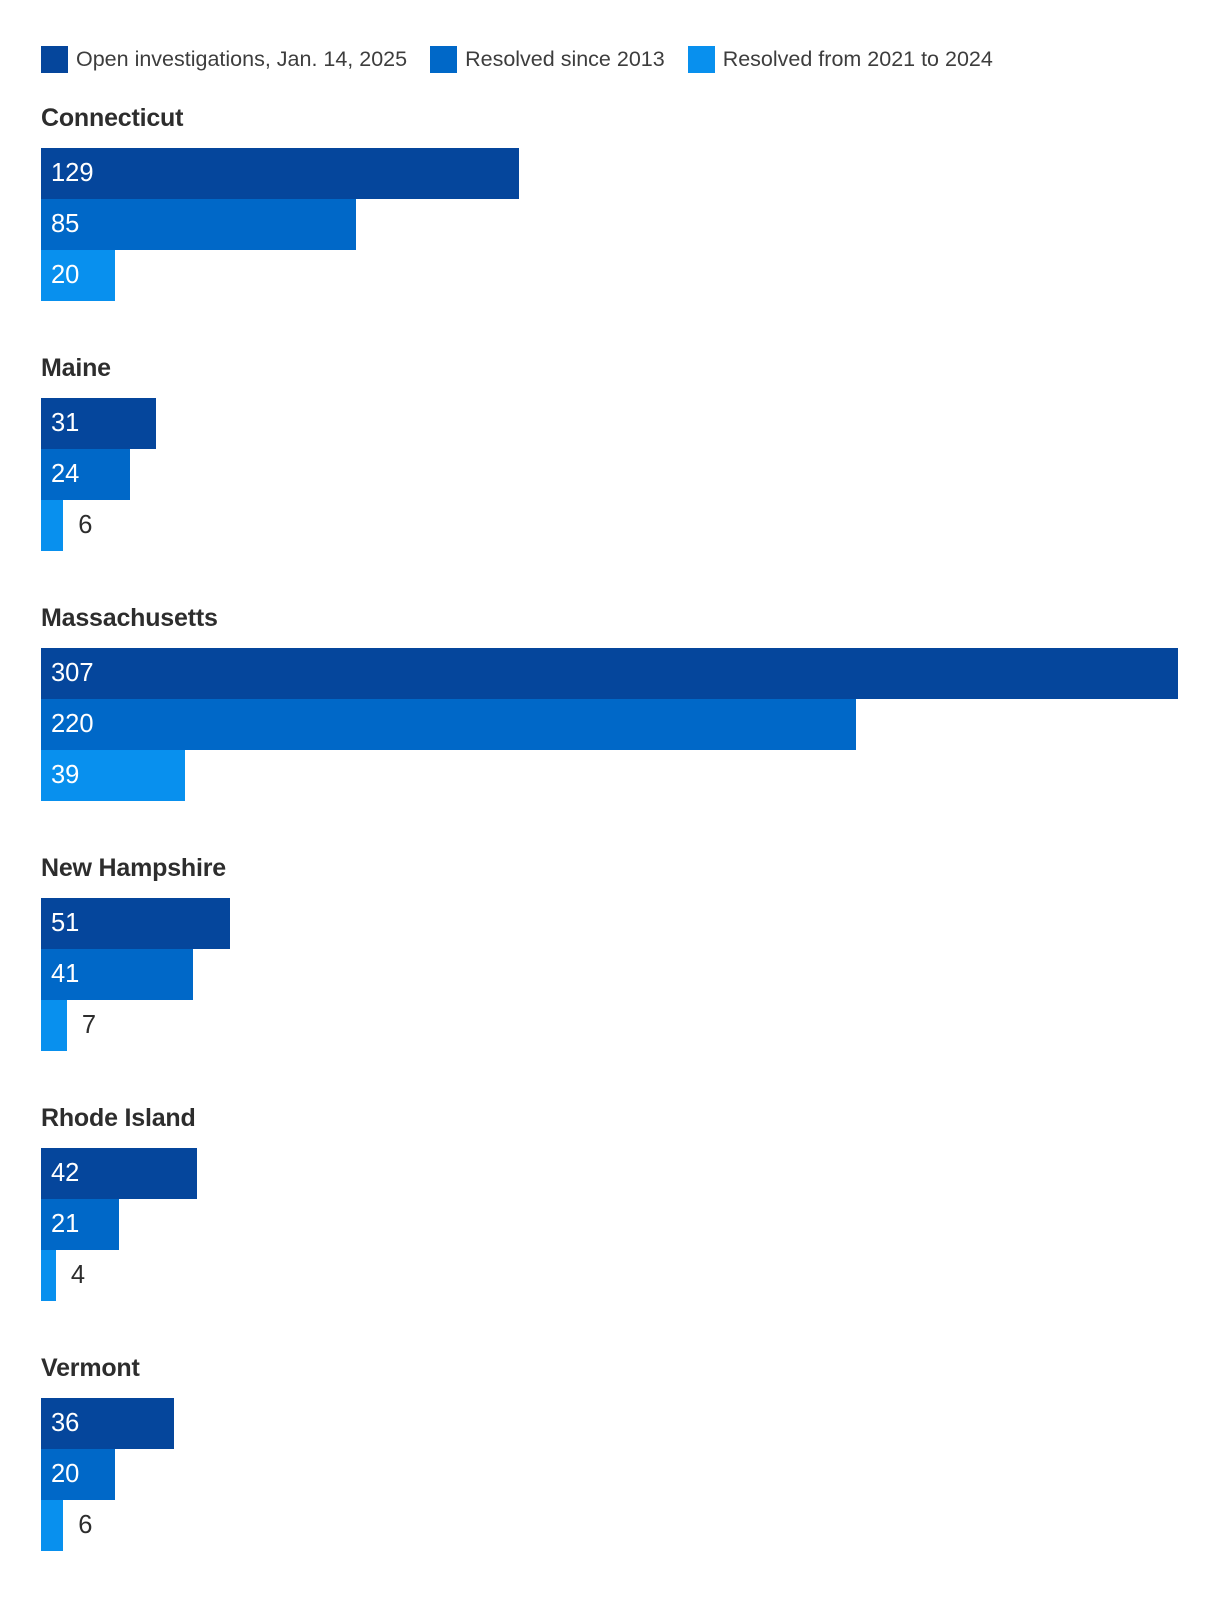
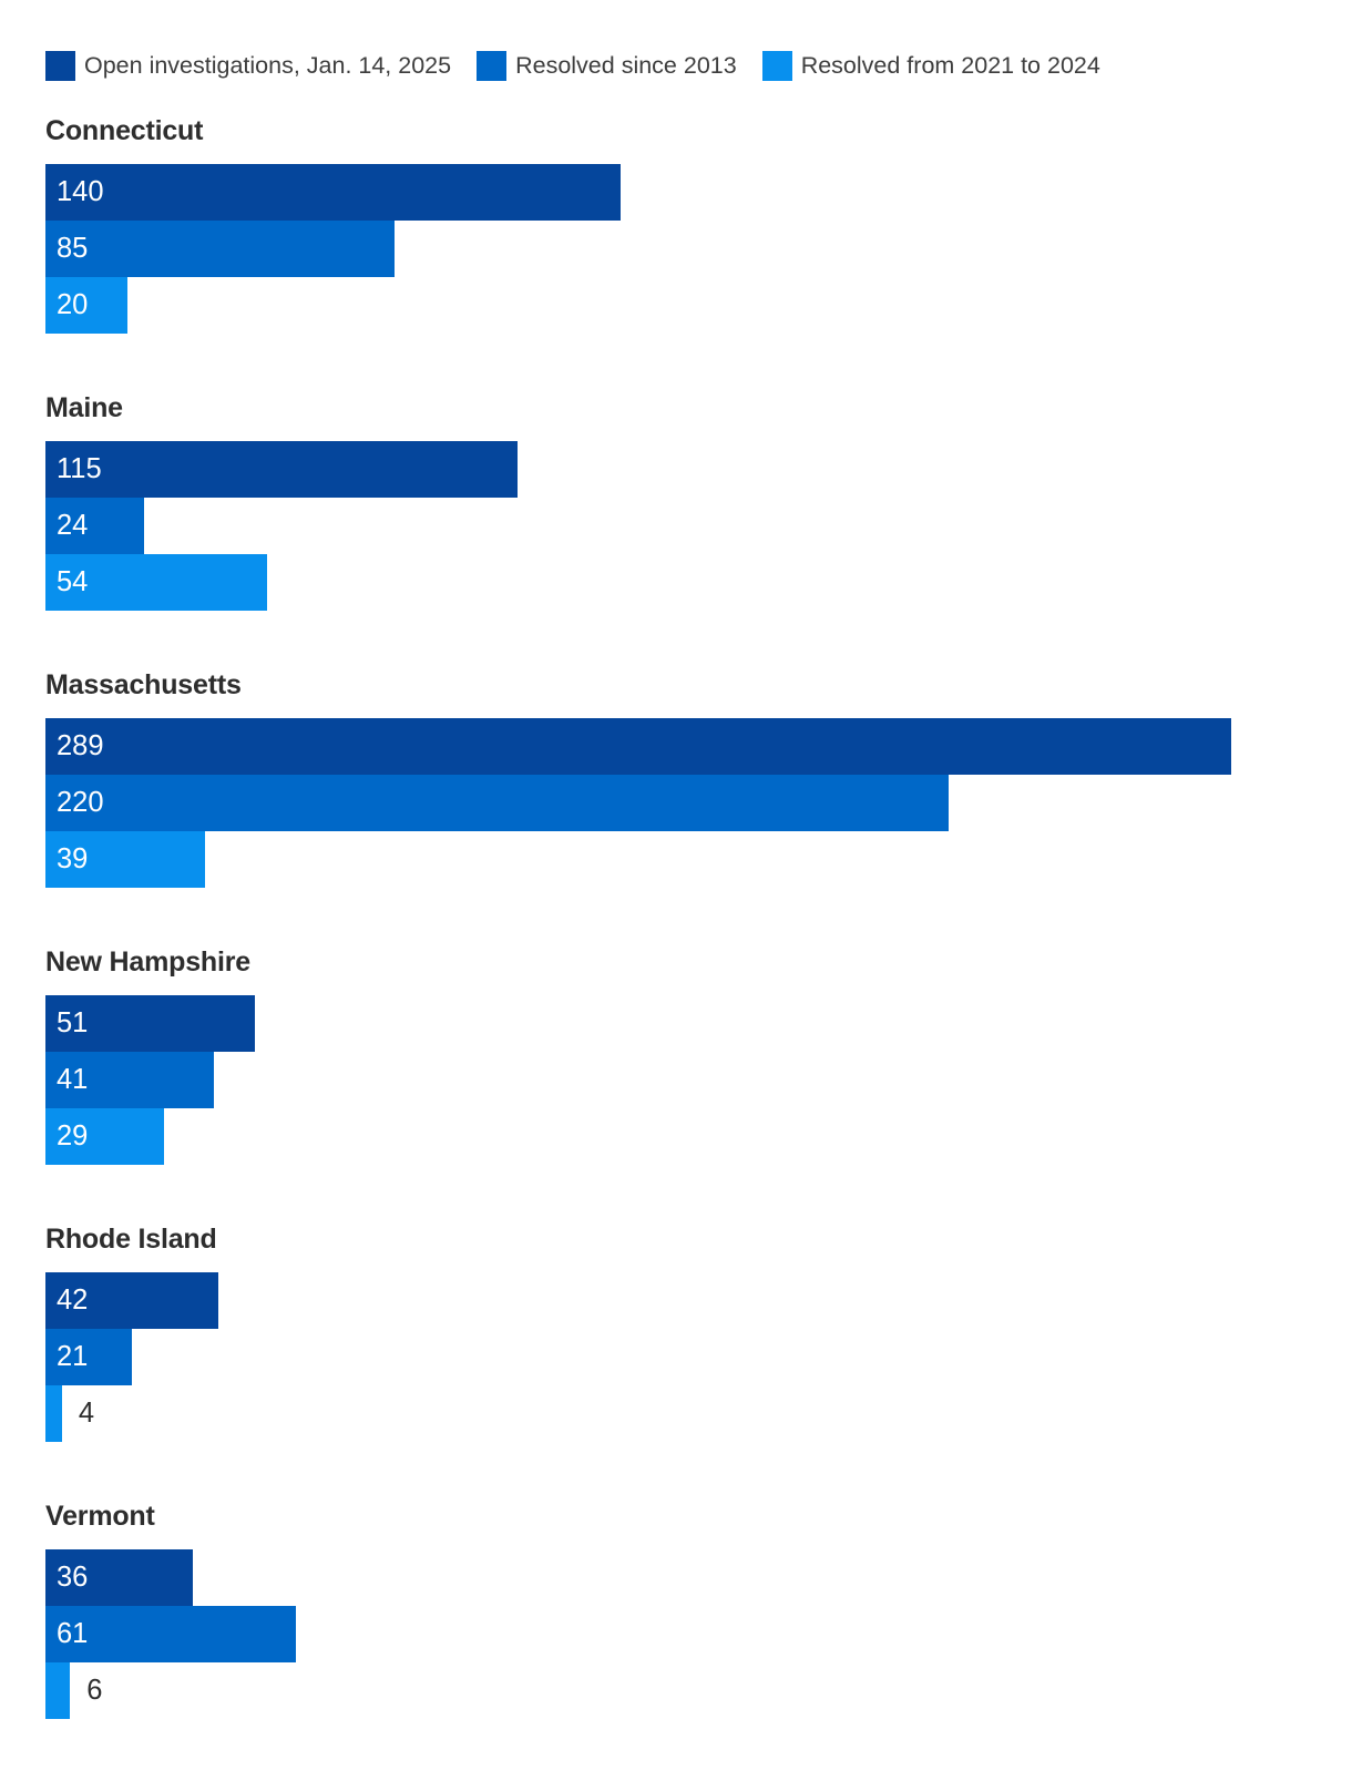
Open investigations, Jan. 14, 2025/Connecticut: 129 -> 140
Open investigations, Jan. 14, 2025/Maine: 31 -> 115
Resolved from 2021 to 2024/Maine: 6 -> 54
Open investigations, Jan. 14, 2025/Massachusetts: 307 -> 289
Resolved from 2021 to 2024/New Hampshire: 7 -> 29
Resolved since 2013/Vermont: 20 -> 61
